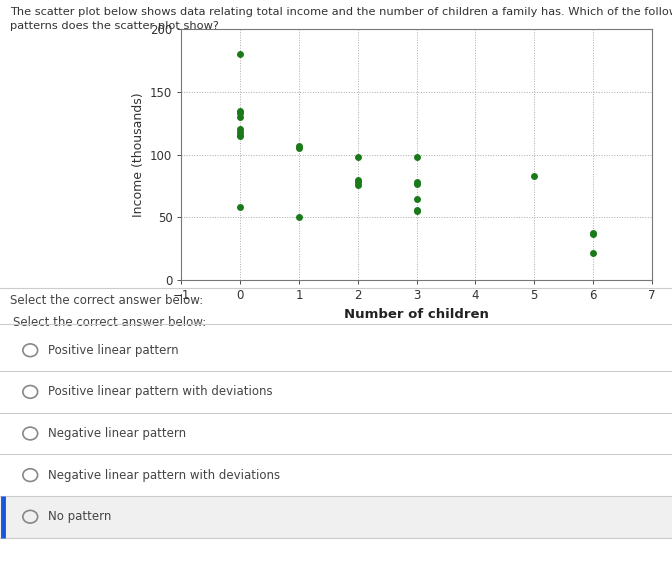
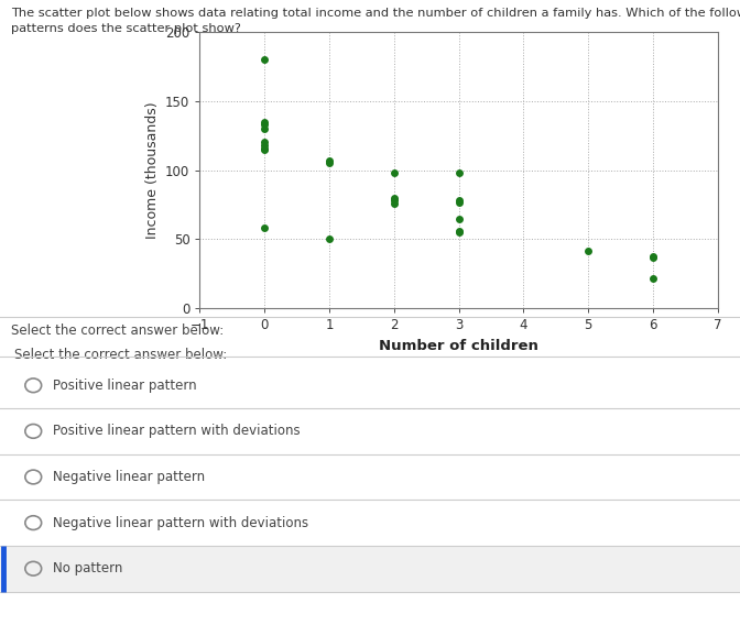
5: 83 -> 42
